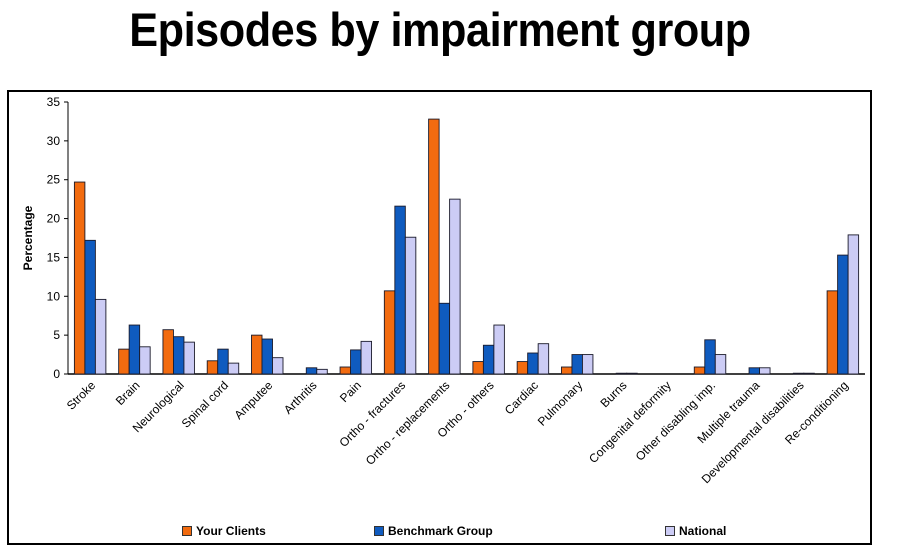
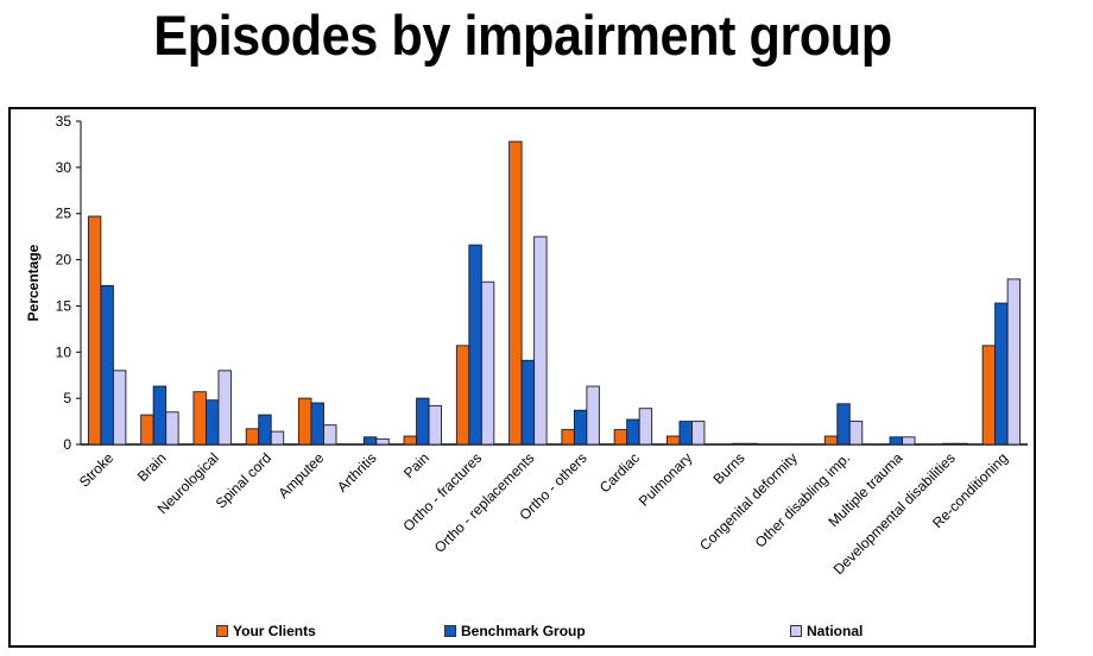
National/Stroke: 10 -> 8
National/Neurological: 4 -> 8
Benchmark Group/Pain: 3 -> 5
